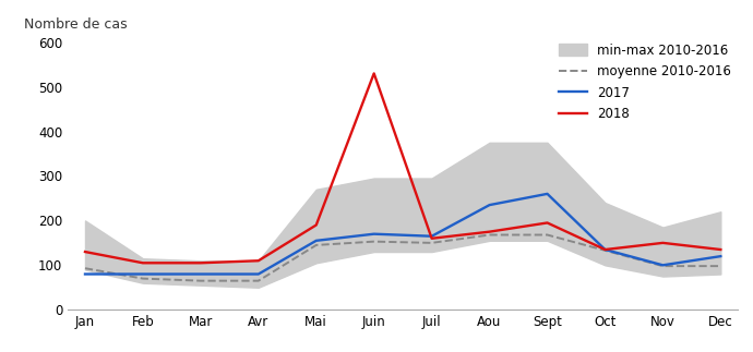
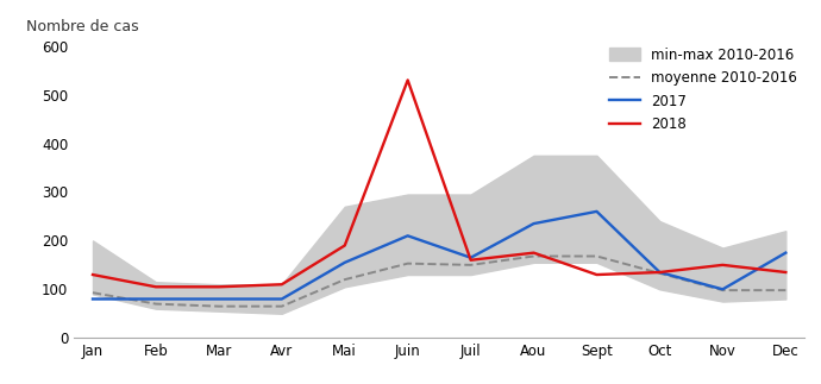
moyenne 2010-2016/Mai: 145 -> 120
2017/Juin: 170 -> 210
2018/Sept: 195 -> 130
2017/Dec: 120 -> 175
